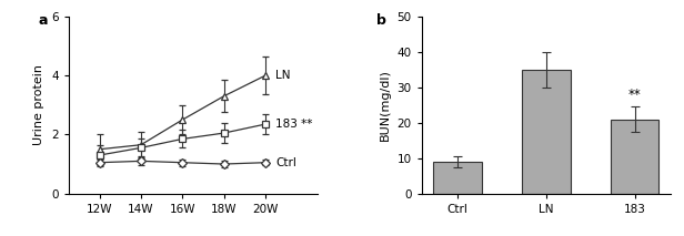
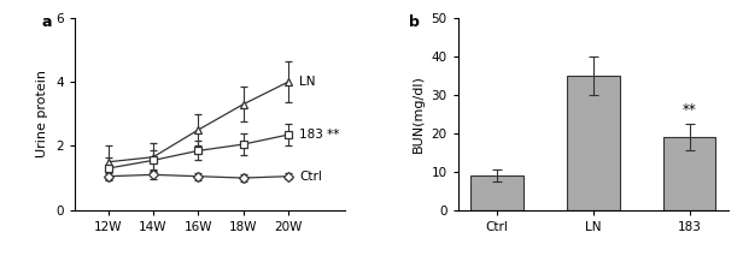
183: 21 -> 19
